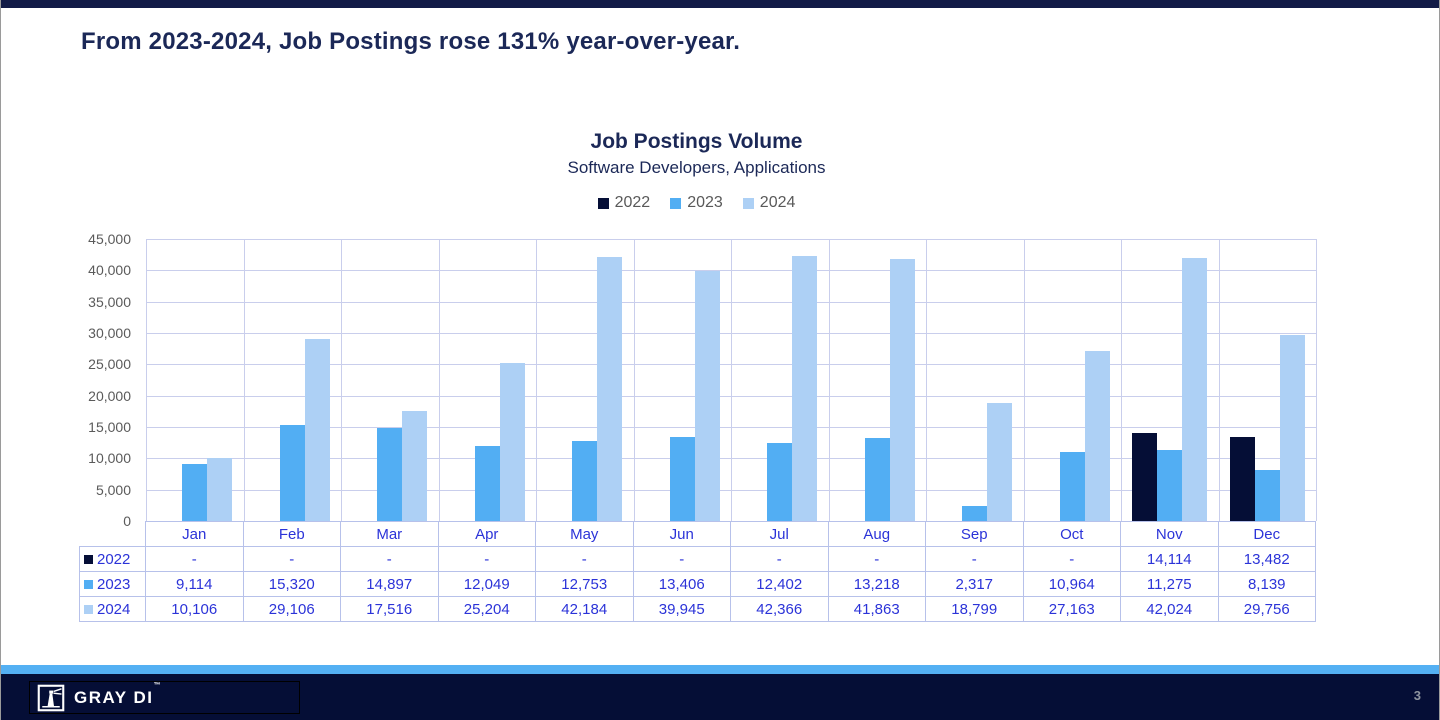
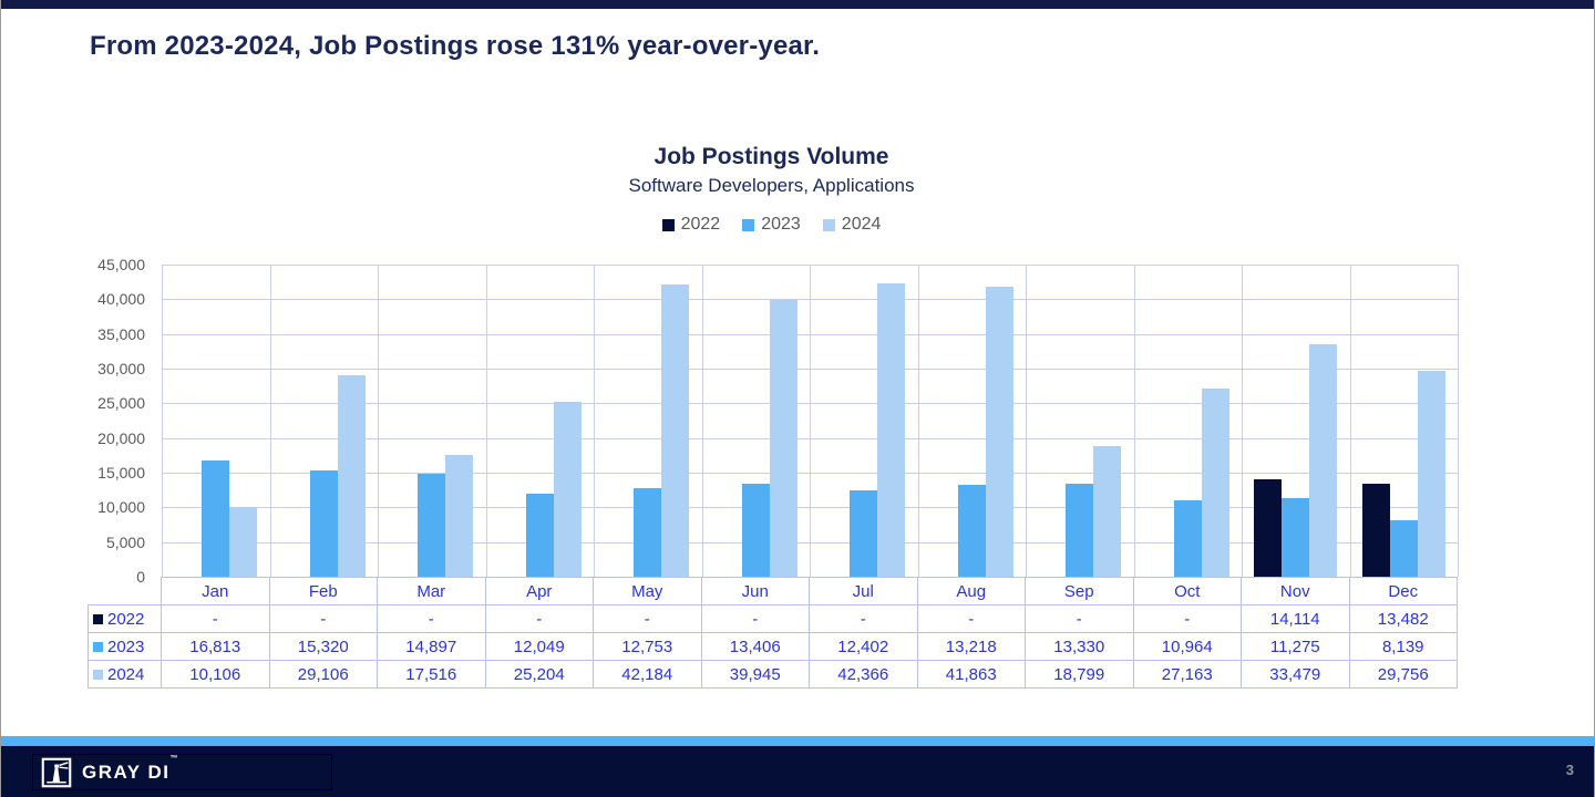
2023/Jan: 9,114 -> 16,813
2023/Sep: 2,317 -> 13,330
2024/Nov: 42,024 -> 33,479
